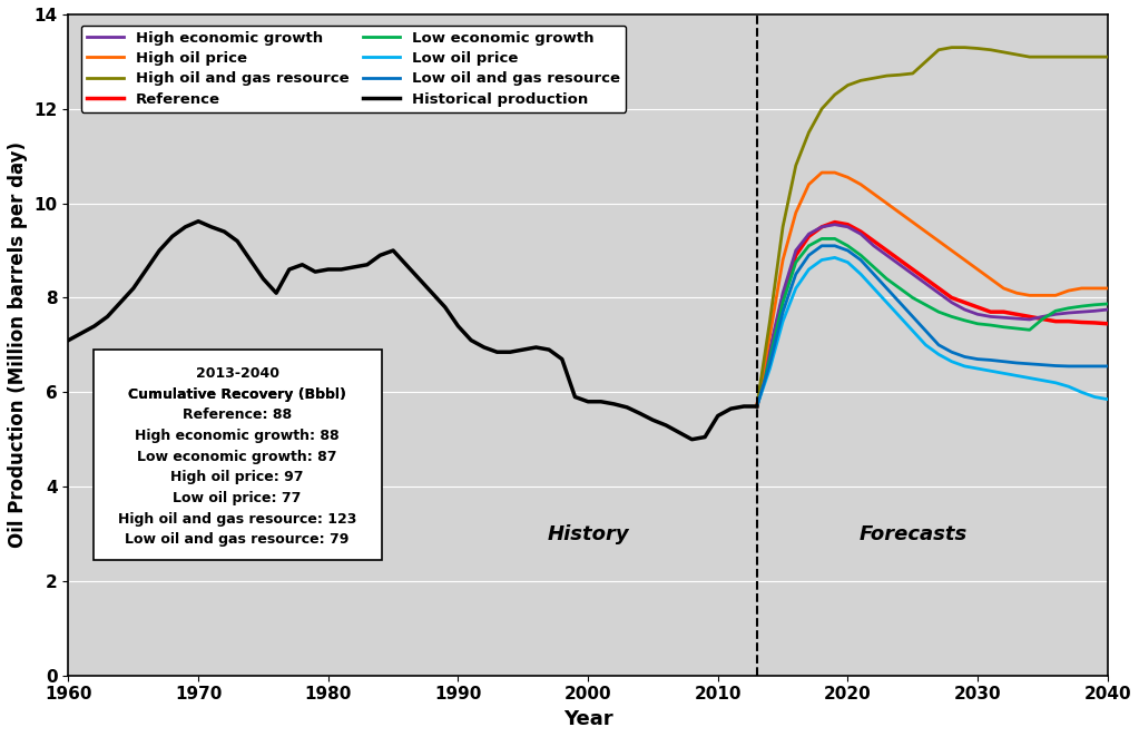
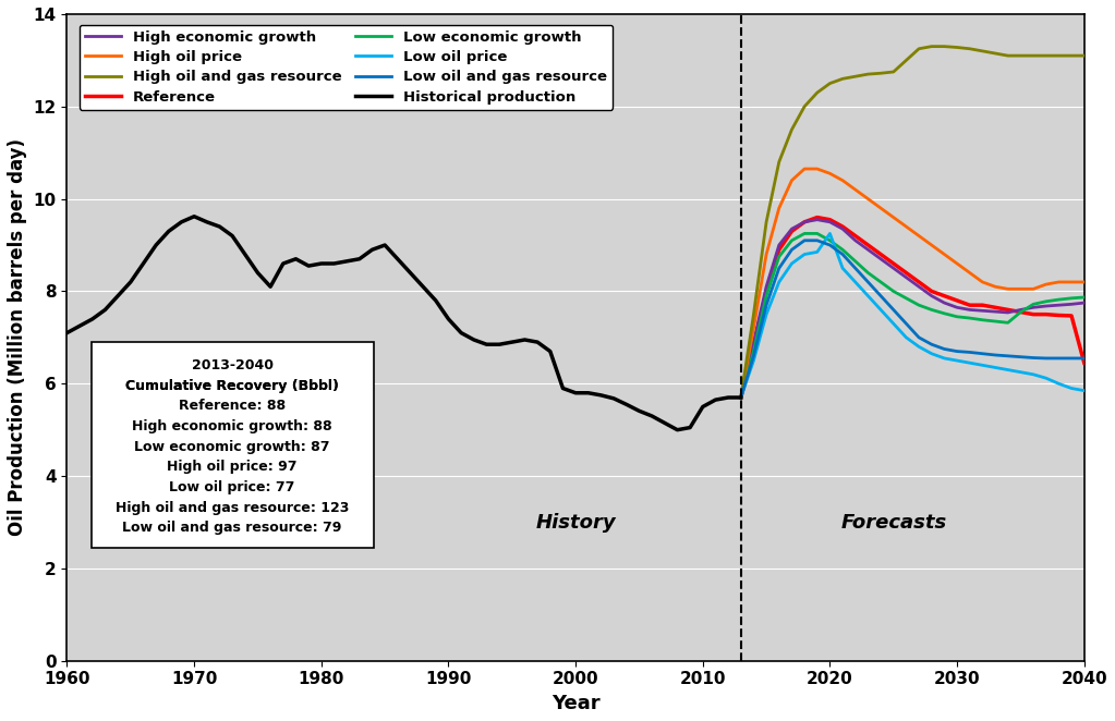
Low oil price/2020: 8.75 -> 9.25
Reference/2040: 7.45 -> 6.45
